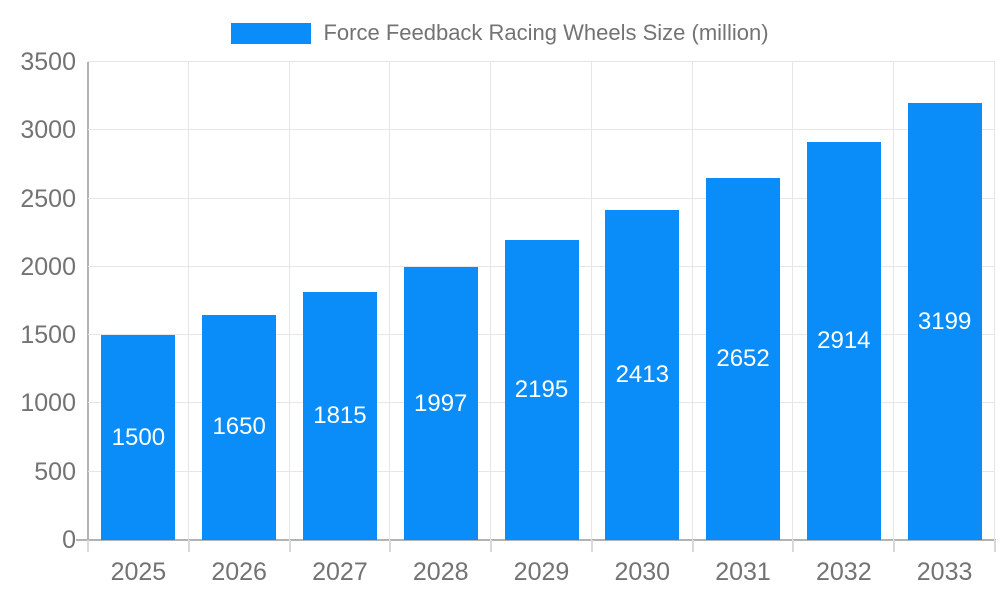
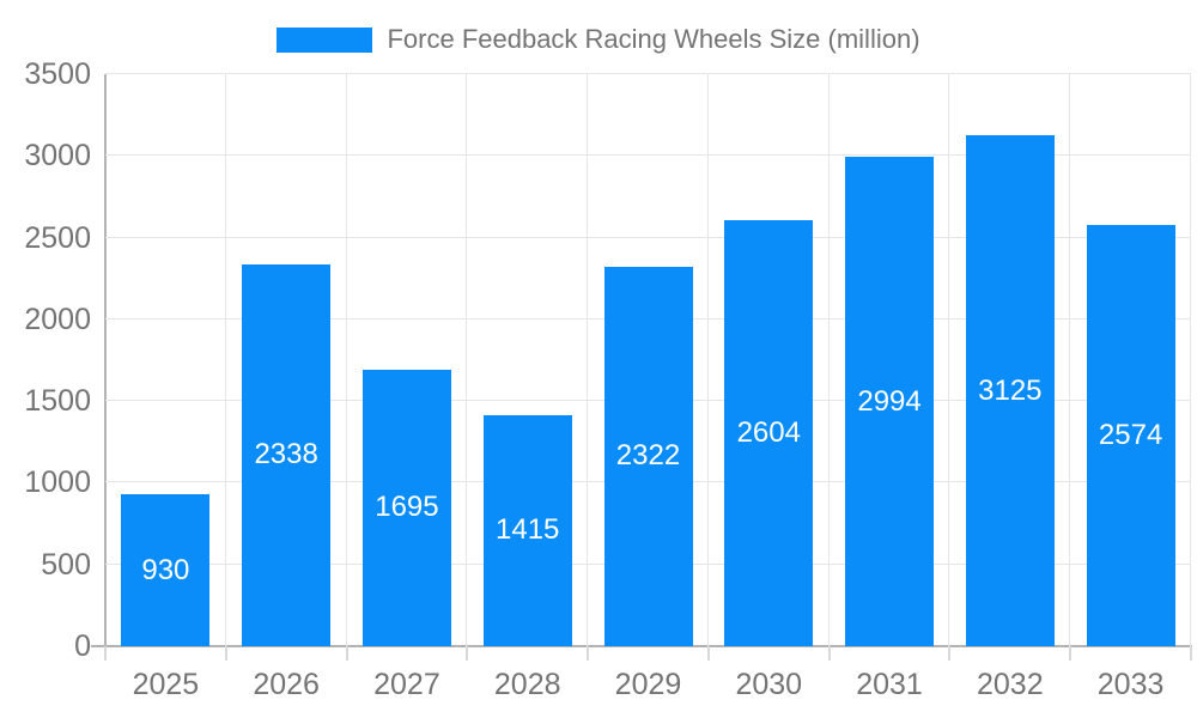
2025: 1500 -> 930
2026: 1650 -> 2338
2027: 1815 -> 1695
2028: 1997 -> 1415
2029: 2195 -> 2322
2030: 2413 -> 2604
2031: 2652 -> 2994
2032: 2914 -> 3125
2033: 3199 -> 2574
